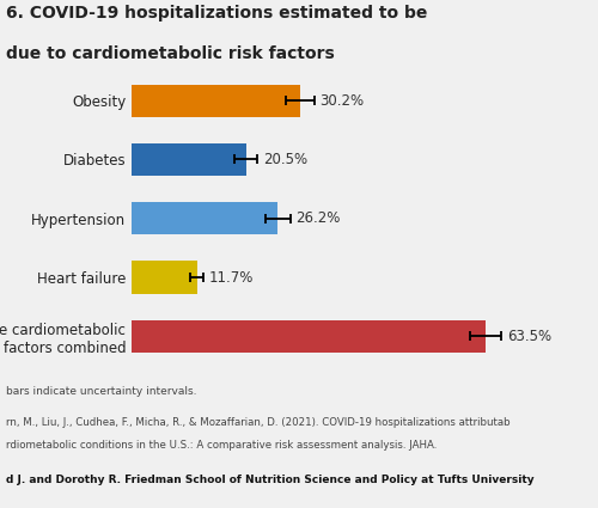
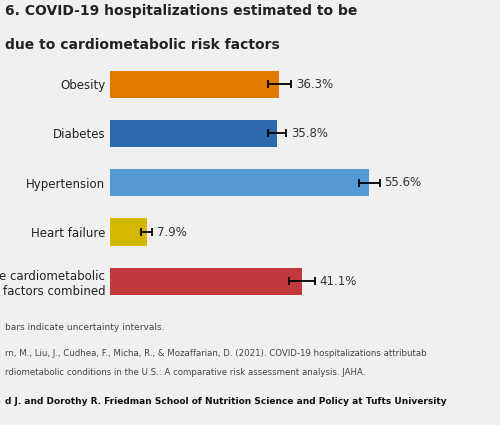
Obesity: 30.2% -> 36.3%
Diabetes: 20.5% -> 35.8%
Hypertension: 26.2% -> 55.6%
Heart failure: 11.7% -> 7.9%
e cardiometabolic factors combined: 63.5% -> 41.1%
